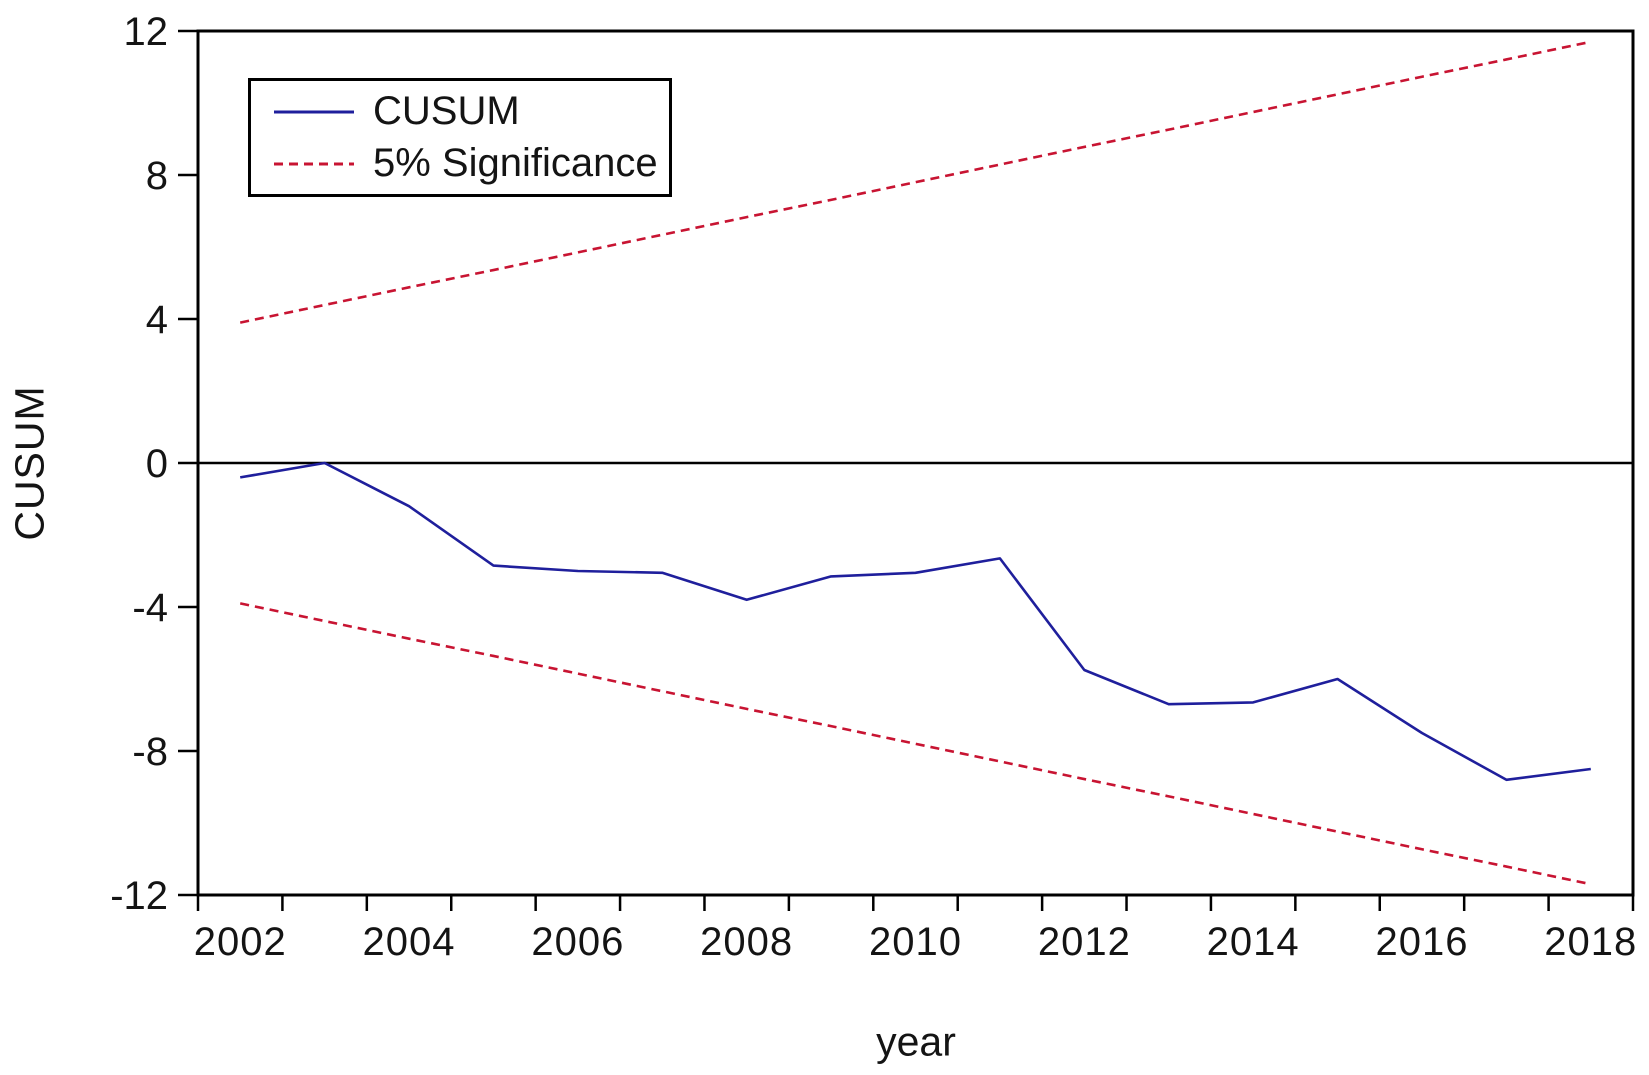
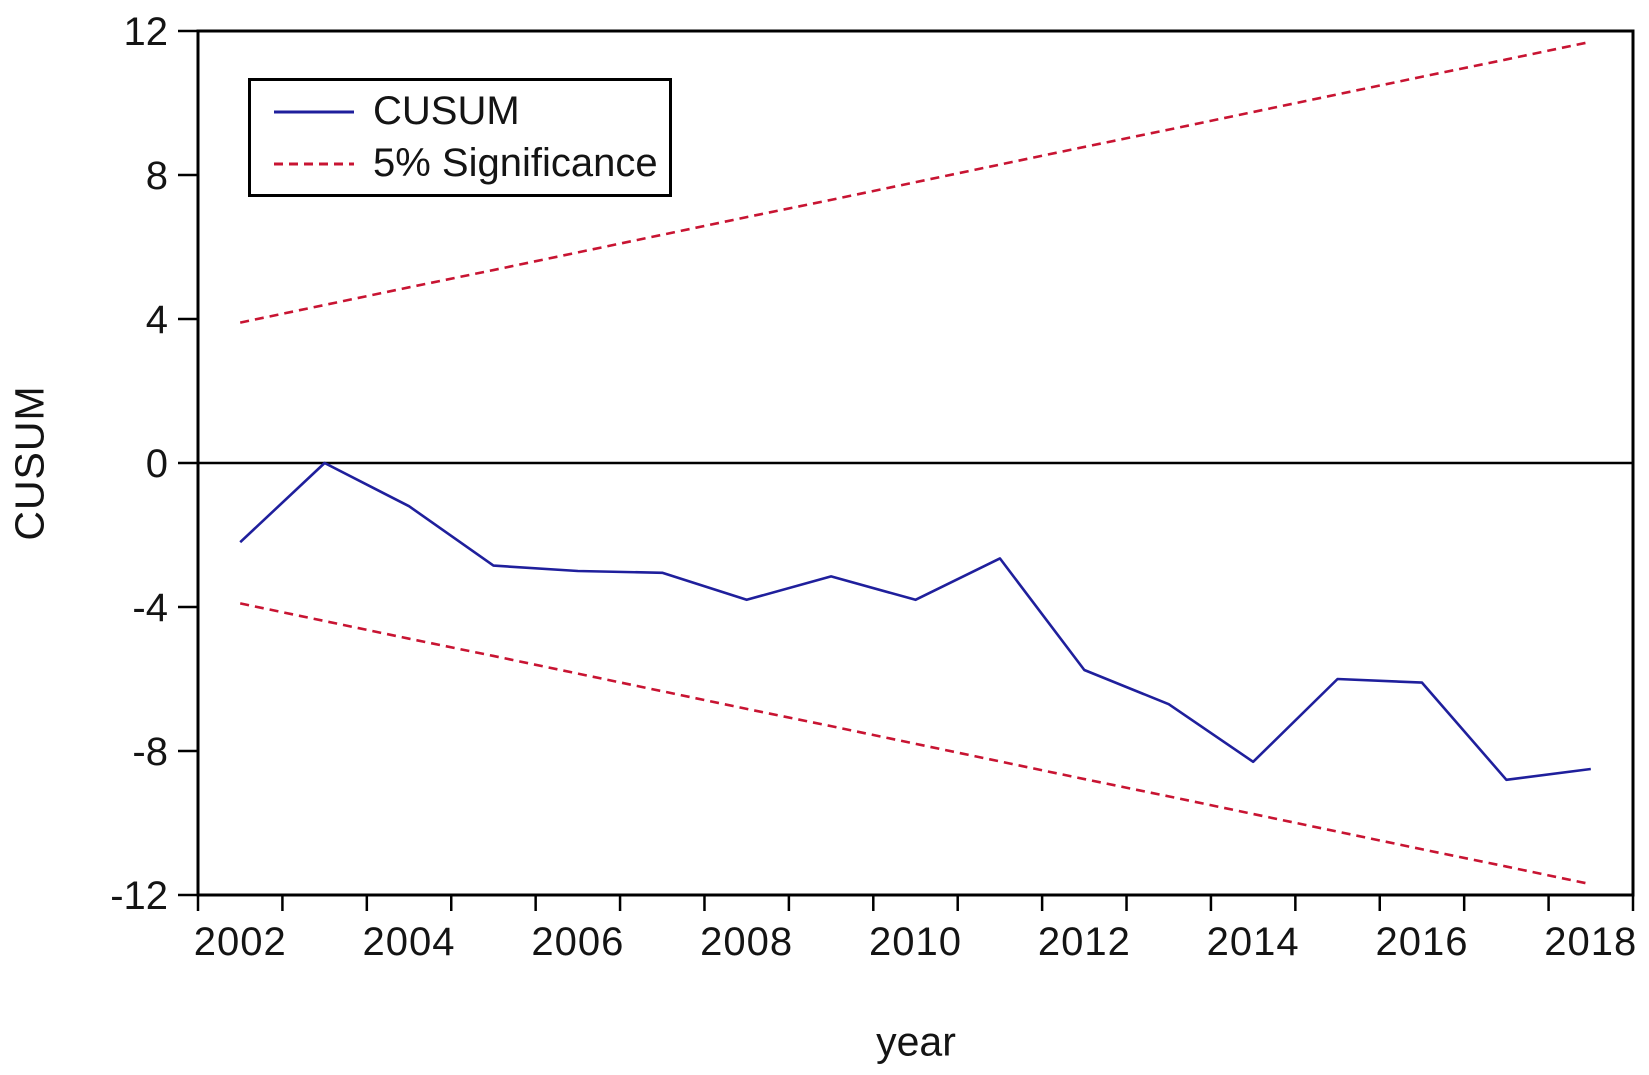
CUSUM/2002: -0.4 -> -2.2
CUSUM/2010: -3.0 -> -3.8
CUSUM/2014: -6.7 -> -8.3
CUSUM/2016: -7.5 -> -6.1
